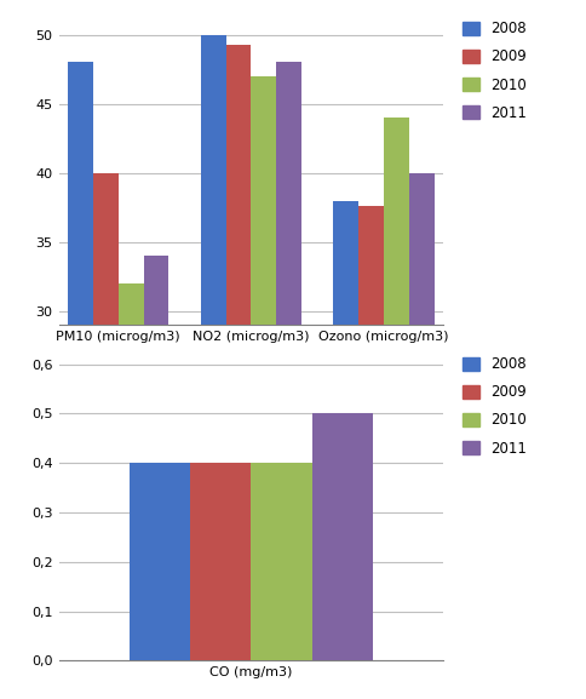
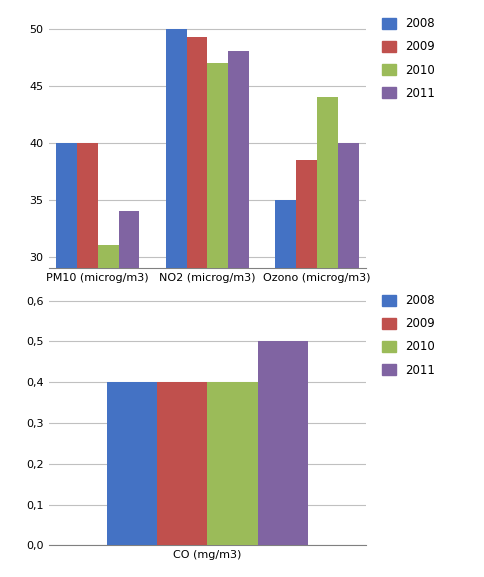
2008/PM10 (microg/m3): 48 -> 40
2010/PM10 (microg/m3): 32 -> 31
2008/Ozono (microg/m3): 38 -> 35
2009/Ozono (microg/m3): 37.6 -> 38.5
